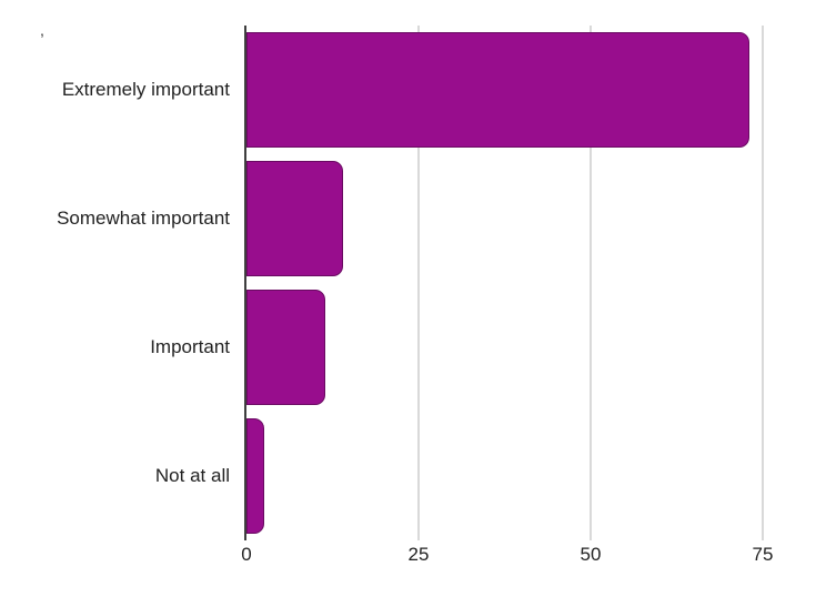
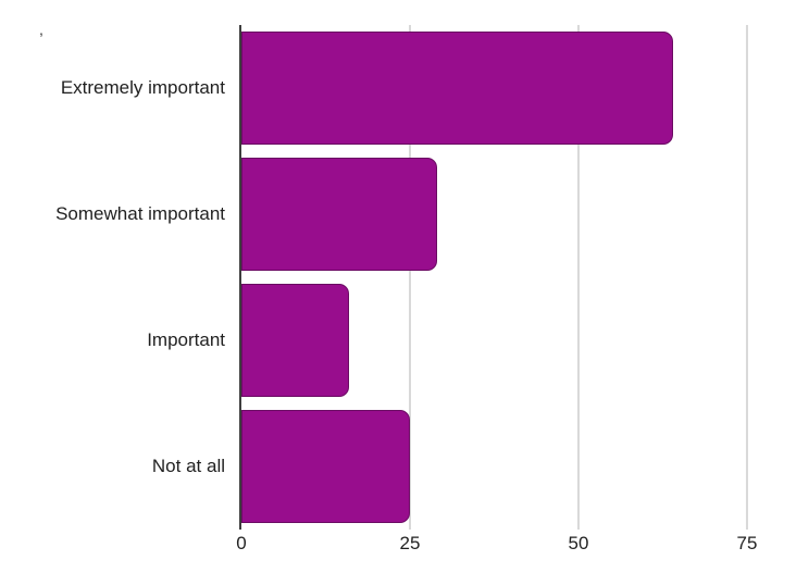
Extremely important: 73 -> 64
Somewhat important: 14 -> 29
Important: 12 -> 16
Not at all: 2 -> 25
